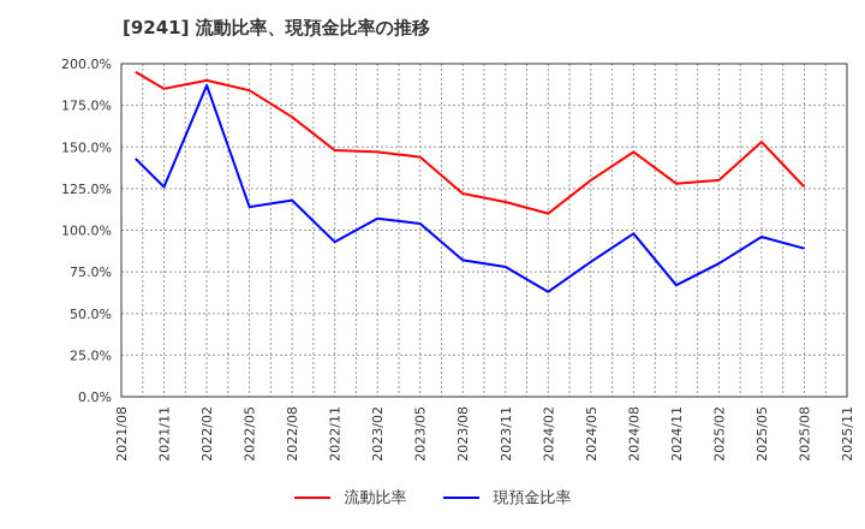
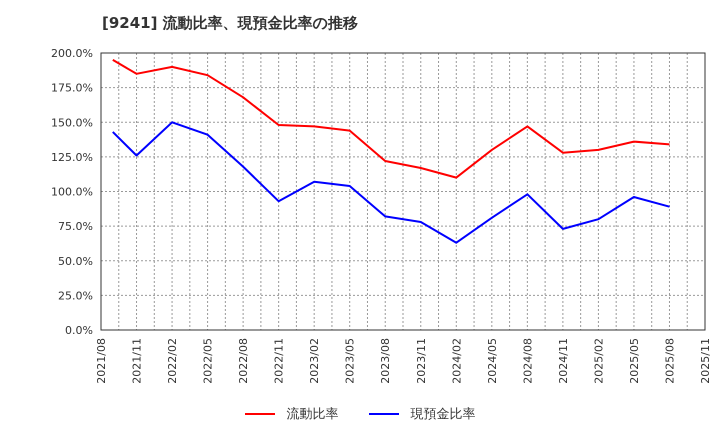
現預金比率/2022/02: 187% -> 150%
現預金比率/2022/05: 114% -> 141%
現預金比率/2024/11: 67% -> 73%
流動比率/2025/05: 153% -> 136%
流動比率/2025/08: 126% -> 134%
